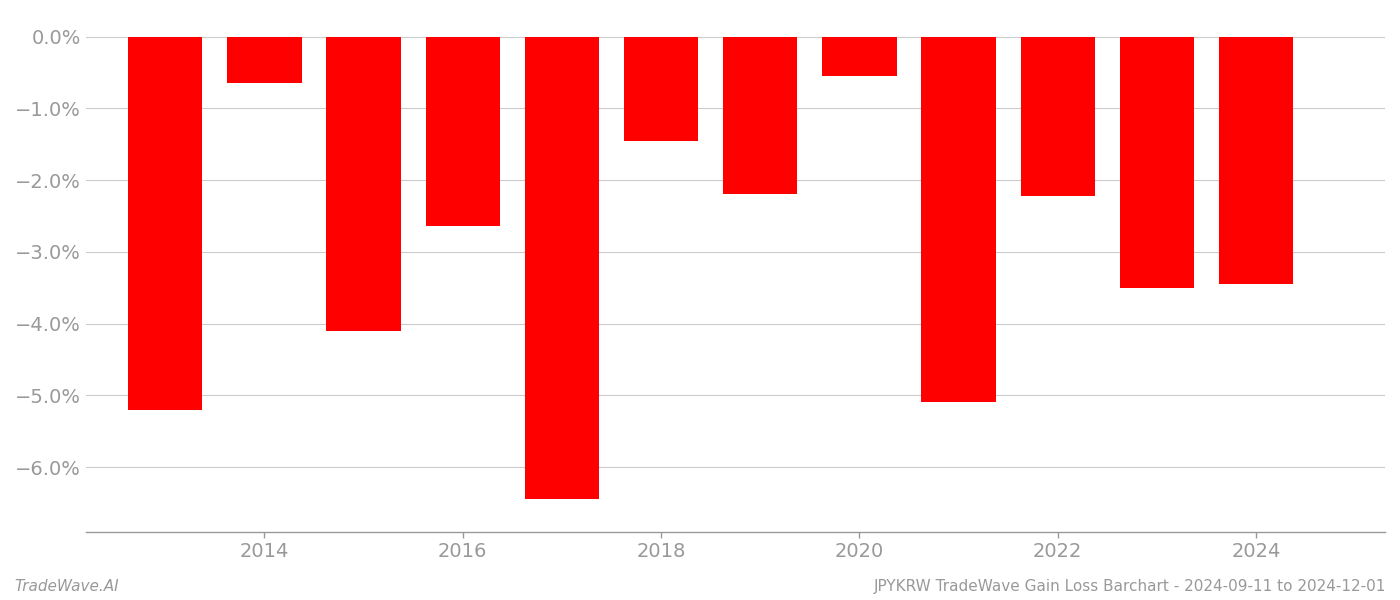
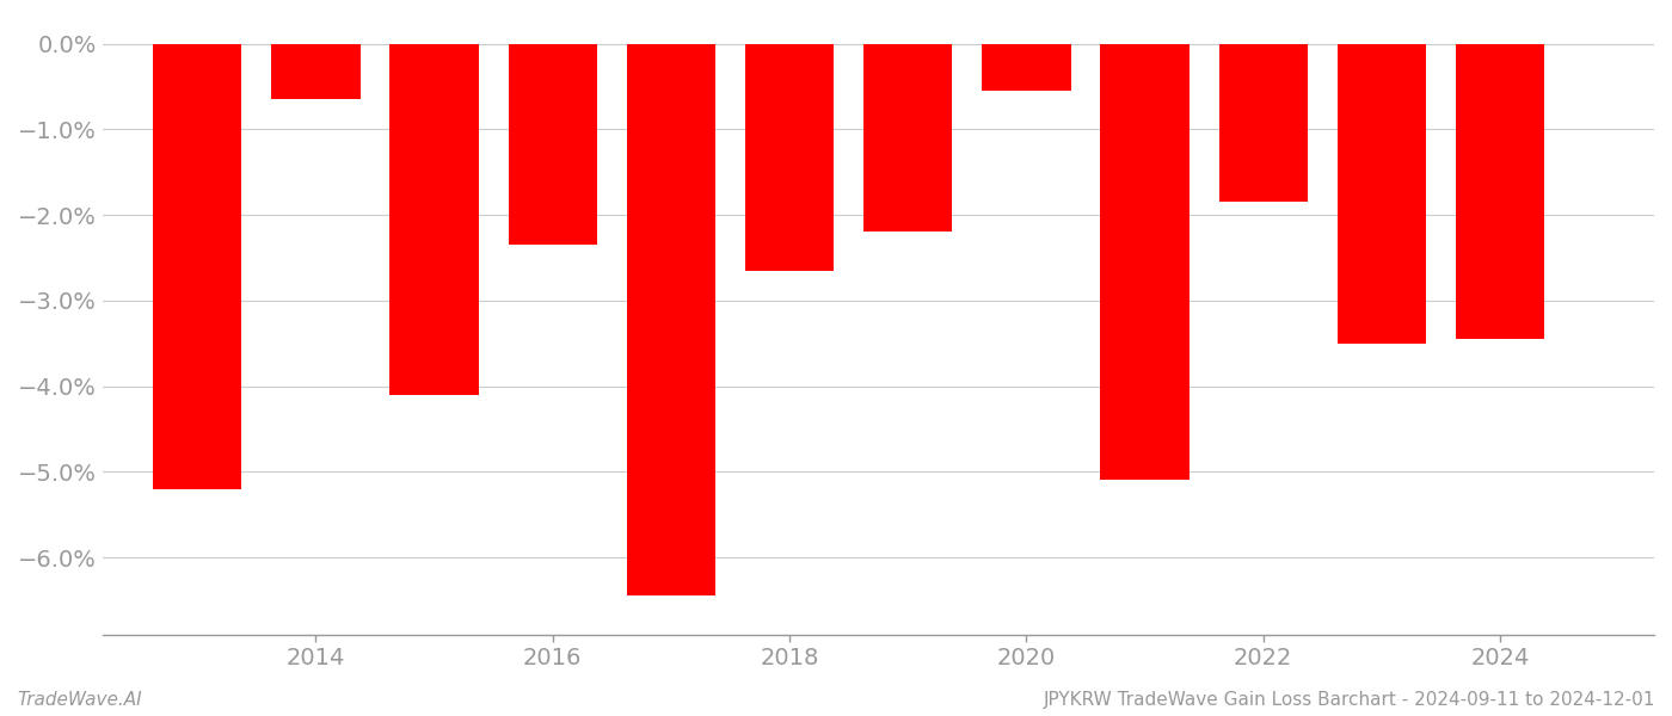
2016: -2.64% -> -2.35%
2018: -1.46% -> -2.65%
2022: -2.22% -> -1.85%
